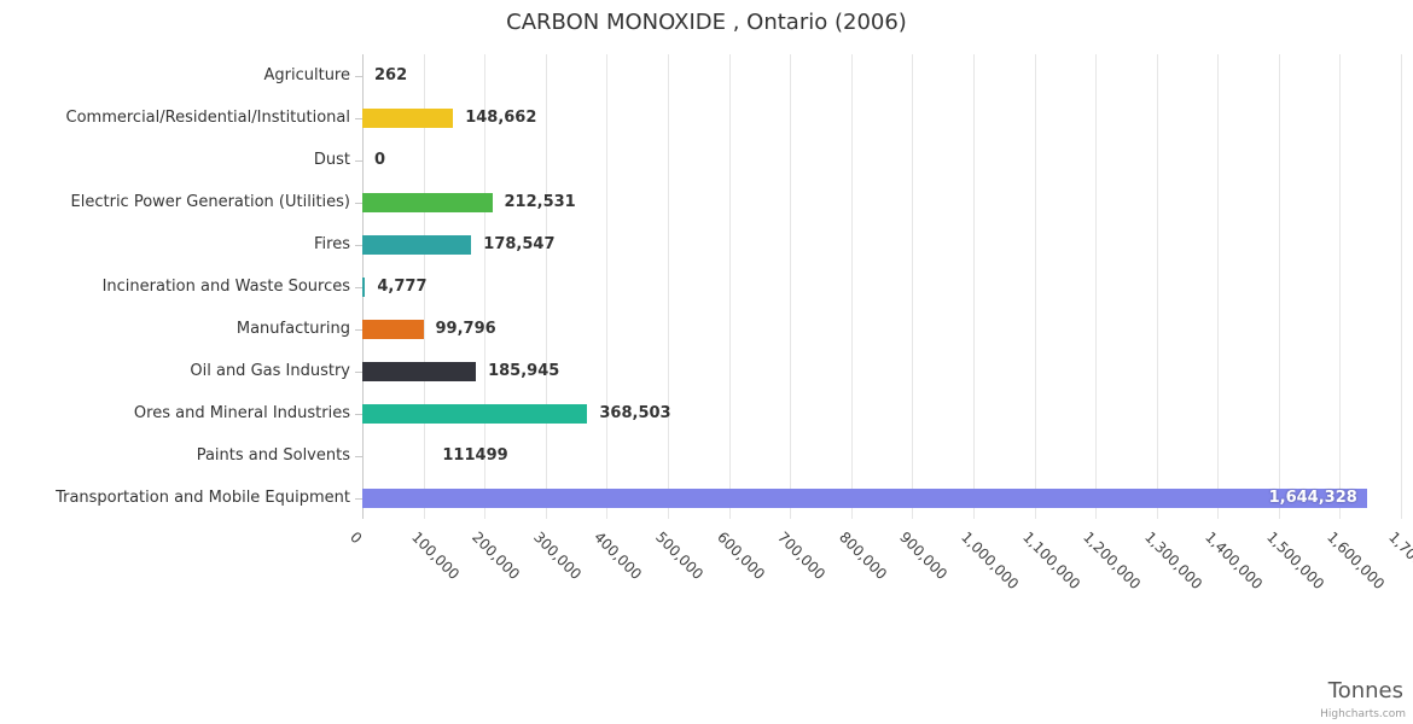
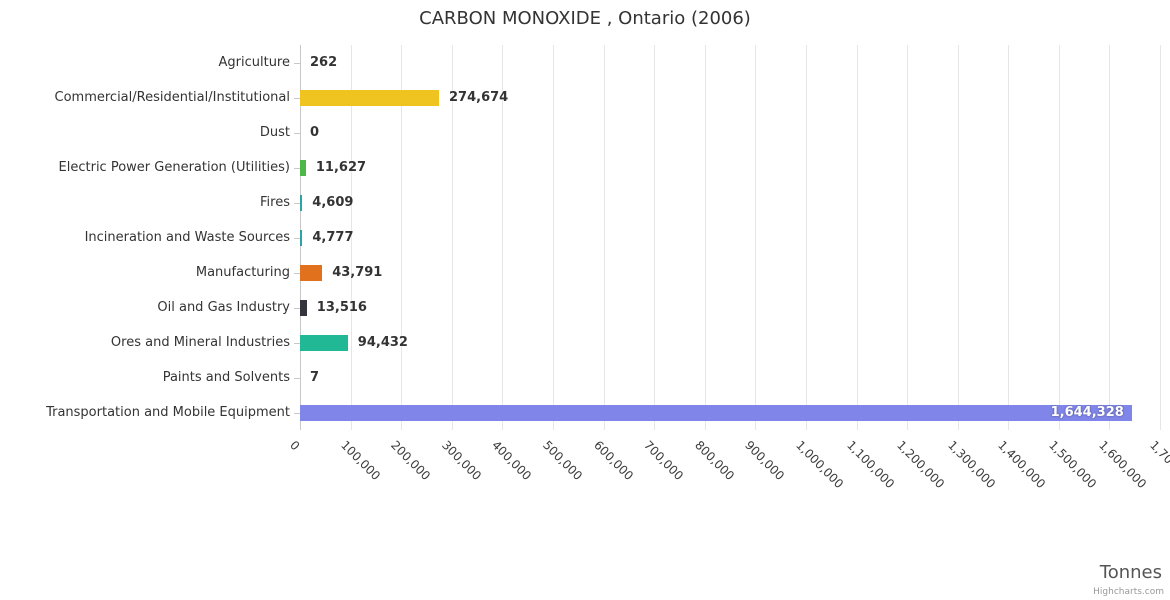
Commercial/Residential/Institutional: 148,662 -> 274,674
Electric Power Generation (Utilities): 212,531 -> 11,627
Fires: 178,547 -> 4,609
Manufacturing: 99,796 -> 43,791
Oil and Gas Industry: 185,945 -> 13,516
Ores and Mineral Industries: 368,503 -> 94,432
Paints and Solvents: 111499 -> 7
